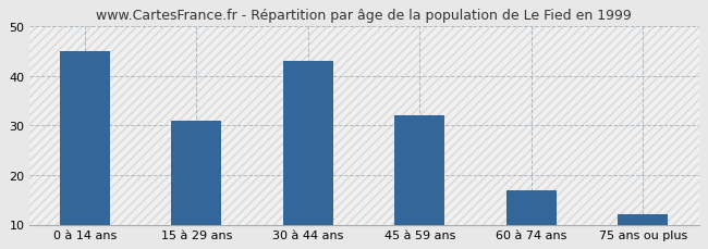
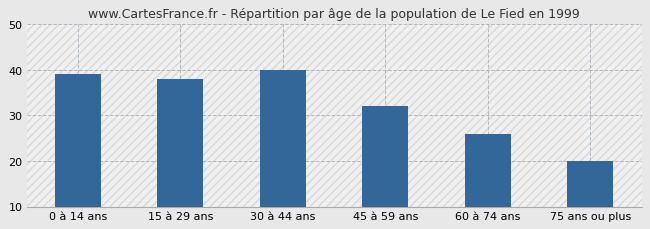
0 à 14 ans: 45 -> 39
15 à 29 ans: 31 -> 38
30 à 44 ans: 43 -> 40
60 à 74 ans: 17 -> 26
75 ans ou plus: 12 -> 20
